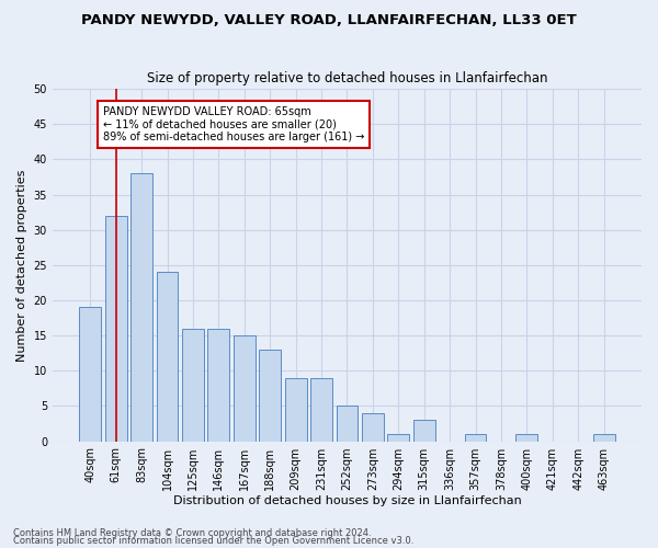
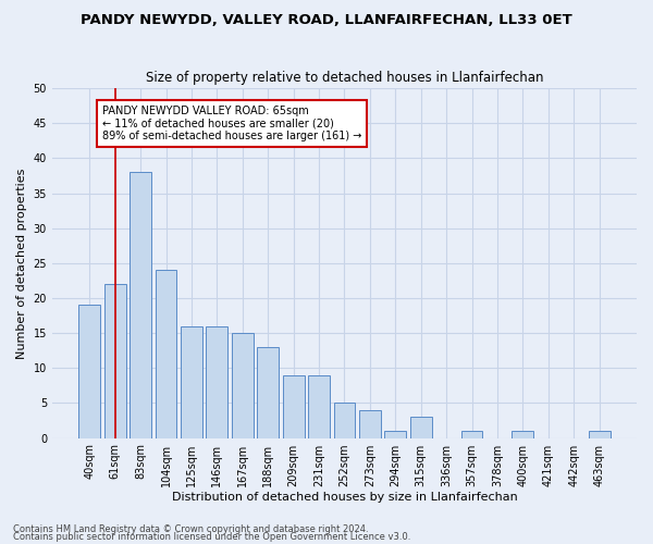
61sqm: 32 -> 22
